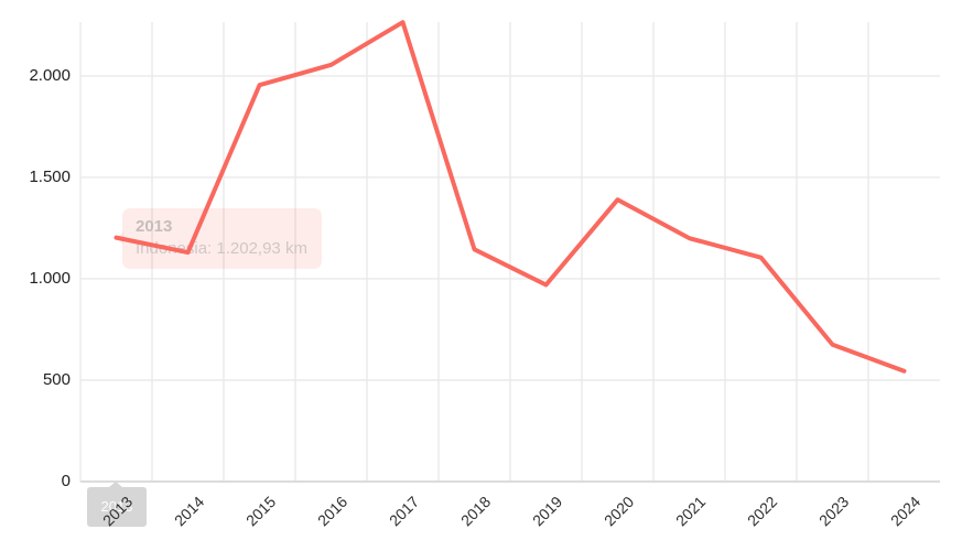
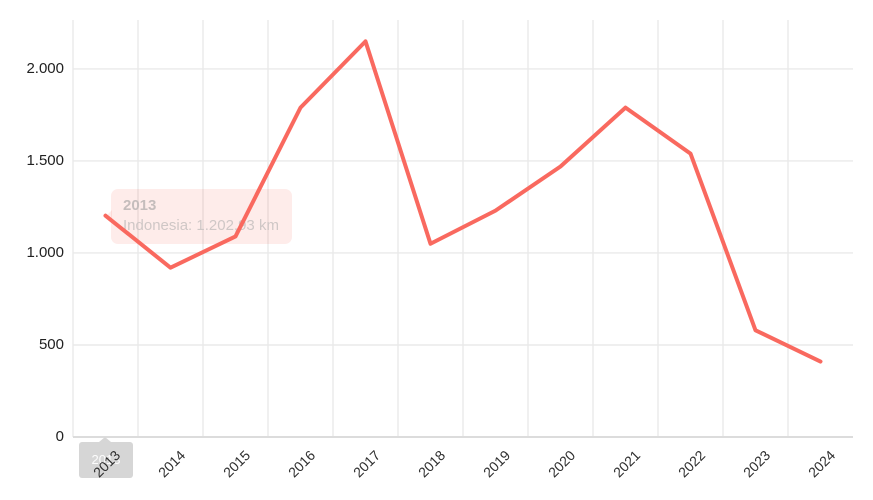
2014: 1130 -> 920
2015: 1960 -> 1090
2016: 2060 -> 1790
2017: 2260 -> 2150
2018: 1140 -> 1050
2019: 970 -> 1230
2020: 1390 -> 1470
2021: 1200 -> 1790
2022: 1100 -> 1540
2023: 680 -> 580
2024: 540 -> 410
